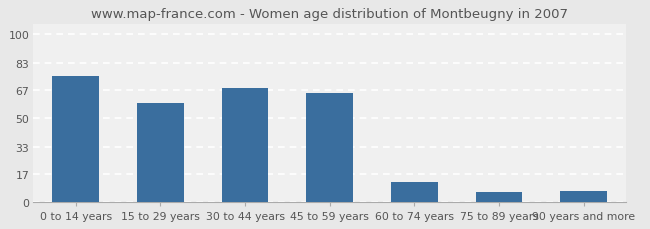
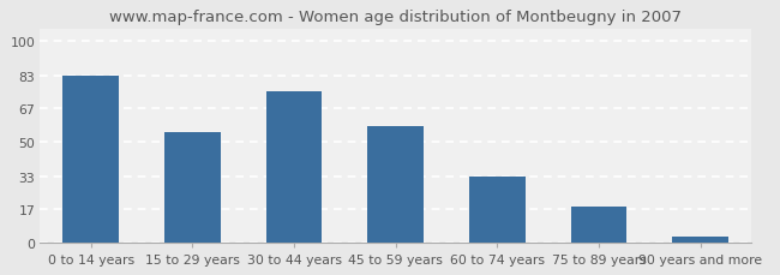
0 to 14 years: 75 -> 83
15 to 29 years: 59 -> 55
30 to 44 years: 68 -> 75
45 to 59 years: 65 -> 58
60 to 74 years: 12 -> 33
75 to 89 years: 6 -> 18
90 years and more: 7 -> 3
